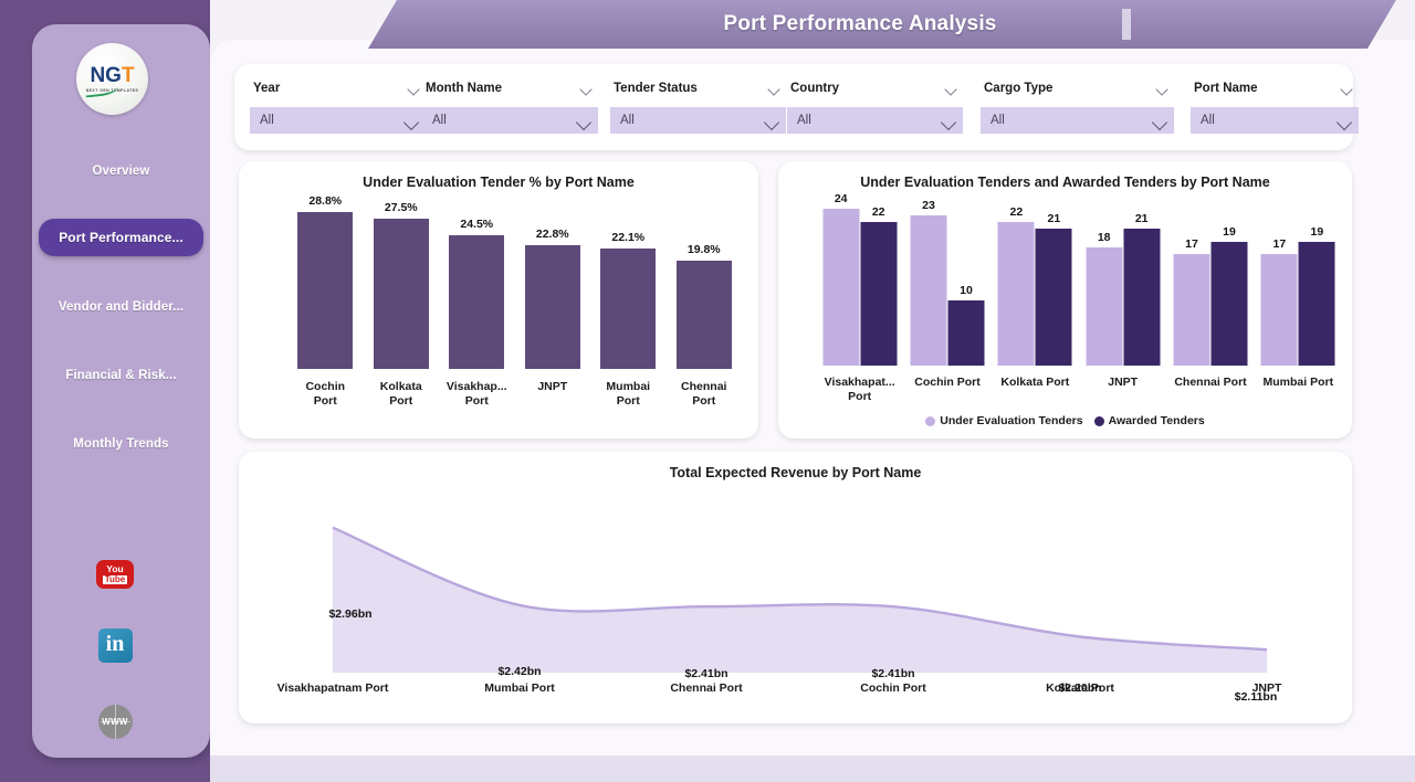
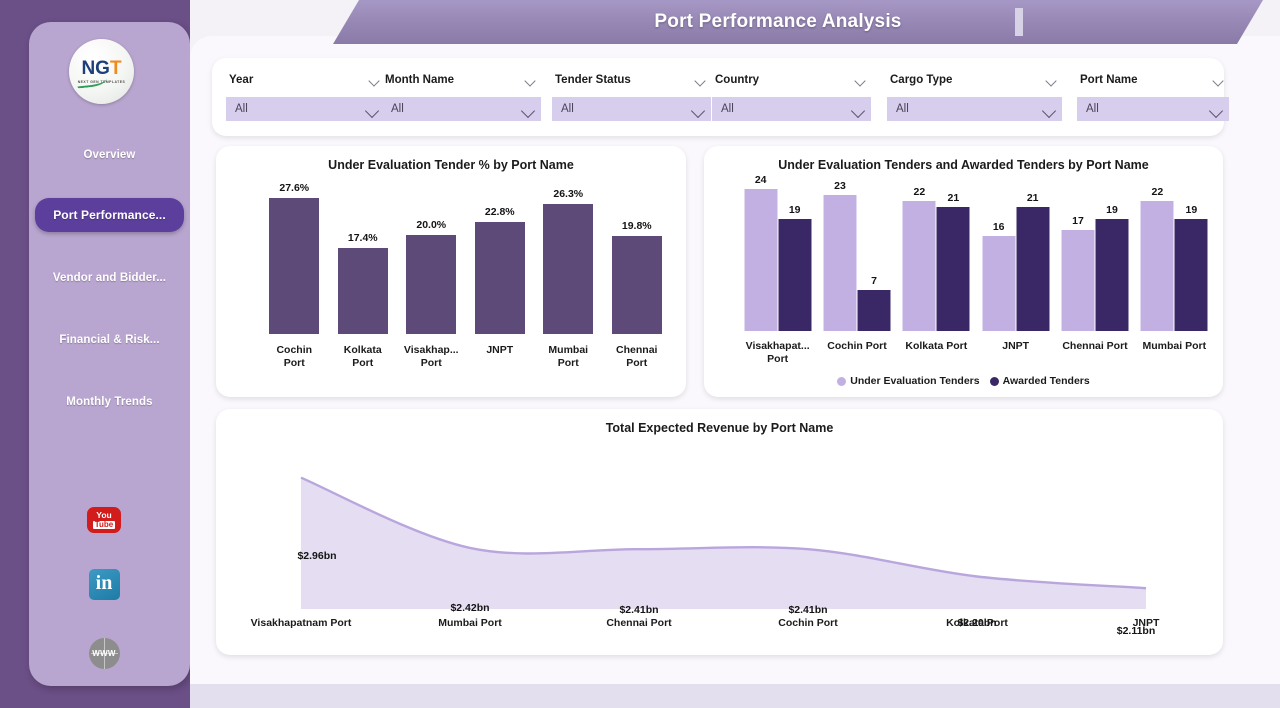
Under Evaluation Tender % by Port Name/Cochin Port: 28.8% -> 27.6%
Under Evaluation Tender % by Port Name/Kolkata Port: 27.5% -> 17.4%
Under Evaluation Tender % by Port Name/Visakhap... Port: 24.5% -> 20.0%
Under Evaluation Tender % by Port Name/Mumbai Port: 22.1% -> 26.3%
Under Evaluation Tenders and Awarded Tenders by Port Name/Awarded Tenders/Visakhapat... Port: 22 -> 19
Under Evaluation Tenders and Awarded Tenders by Port Name/Awarded Tenders/Cochin Port: 10 -> 7
Under Evaluation Tenders and Awarded Tenders by Port Name/Under Evaluation Tenders/JNPT: 18 -> 16
Under Evaluation Tenders and Awarded Tenders by Port Name/Under Evaluation Tenders/Mumbai Port: 17 -> 22
